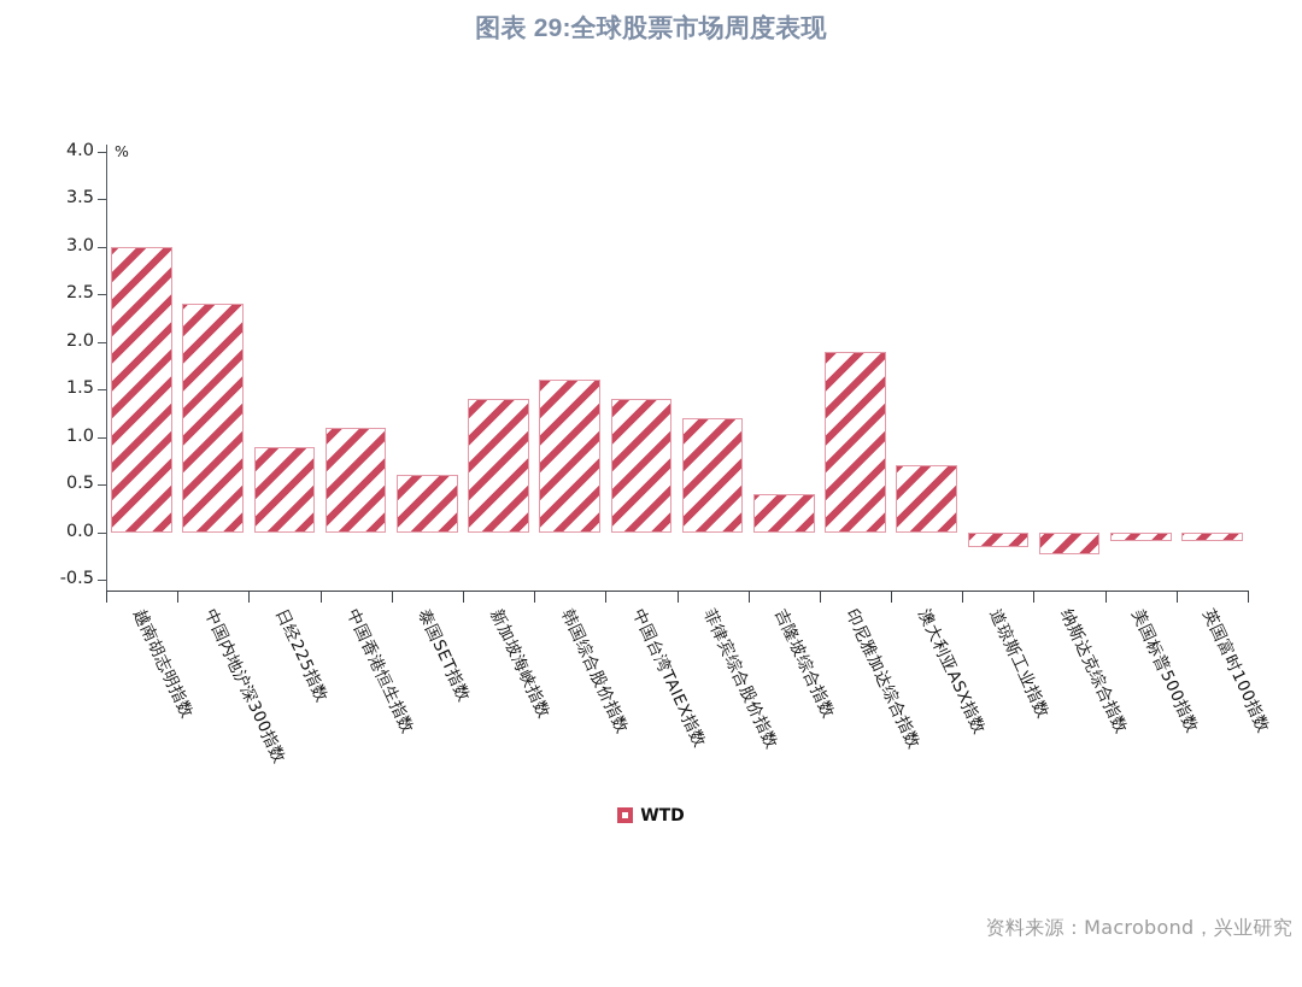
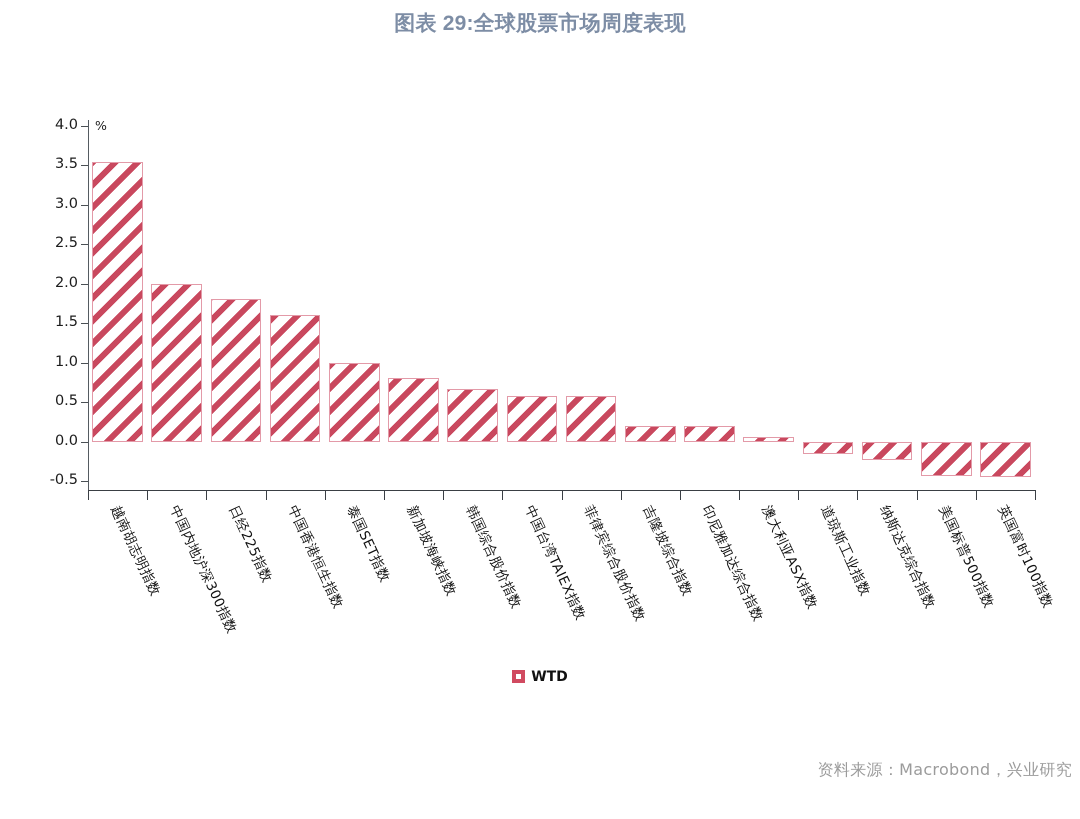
越南胡志明指数: 3.0 -> 3.5
中国内地沪深300指数: 2.4 -> 2.0
日经225指数: 0.9 -> 1.8
中国香港恒生指数: 1.1 -> 1.6
泰国SET指数: 0.6 -> 1.0
新加坡海峡指数: 1.4 -> 0.8
韩国综合股价指数: 1.6 -> 0.7
中国台湾TAIEX指数: 1.4 -> 0.6
菲律宾综合股价指数: 1.2 -> 0.6
吉隆坡综合指数: 0.4 -> 0.2
印尼雅加达综合指数: 1.9 -> 0.2
澳大利亚ASX指数: 0.7 -> 0.1
美国标普500指数: -0.1 -> -0.4
英国富时100指数: -0.1 -> -0.5
